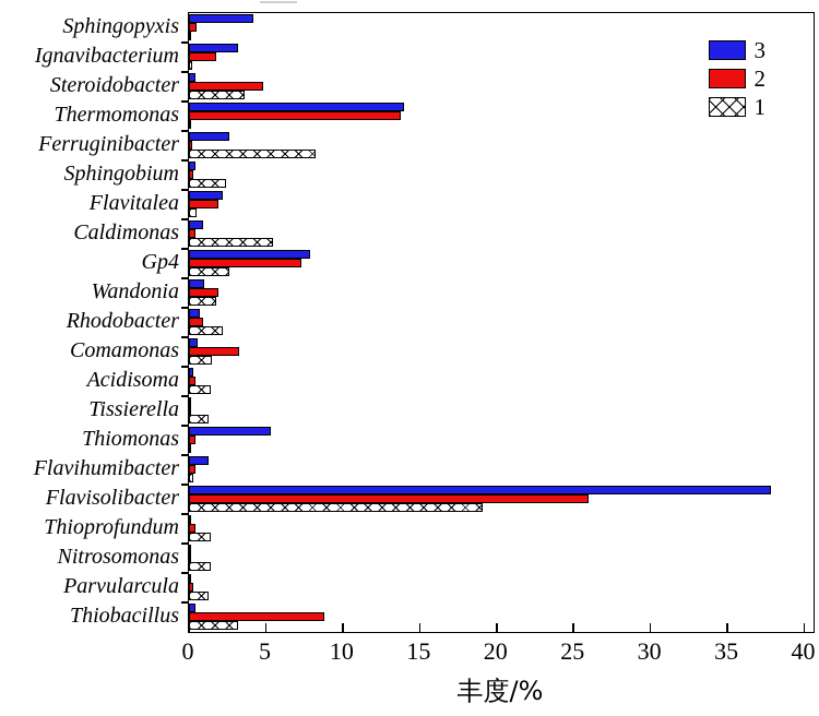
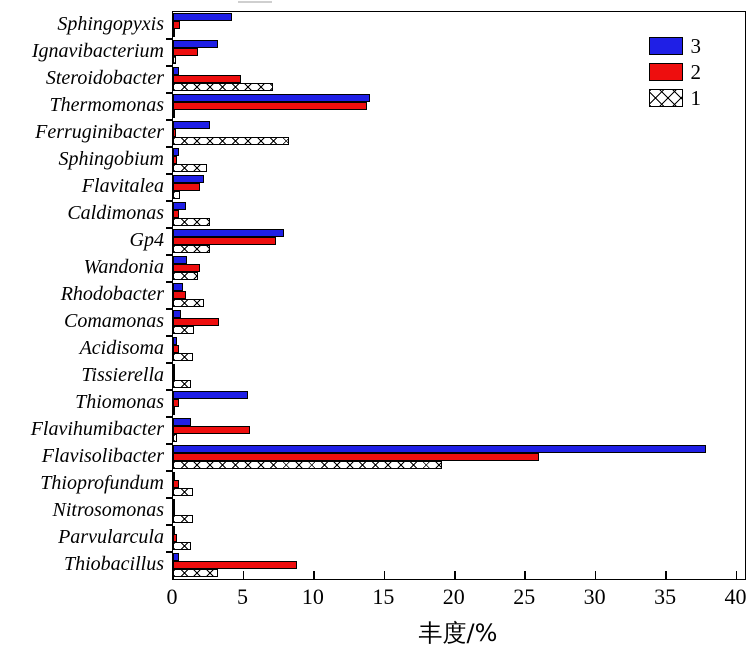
1/Steroidobacter: 3.6 -> 7.1
1/Caldimonas: 5.5 -> 2.6
2/Flavihumibacter: 0.4 -> 5.5
